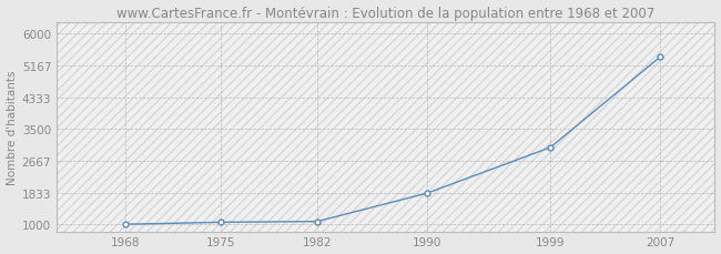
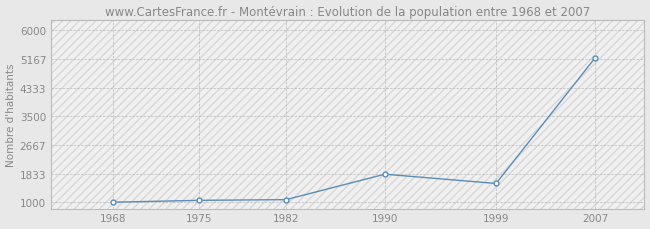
1999: 3020 -> 1550
2007: 5390 -> 5200
